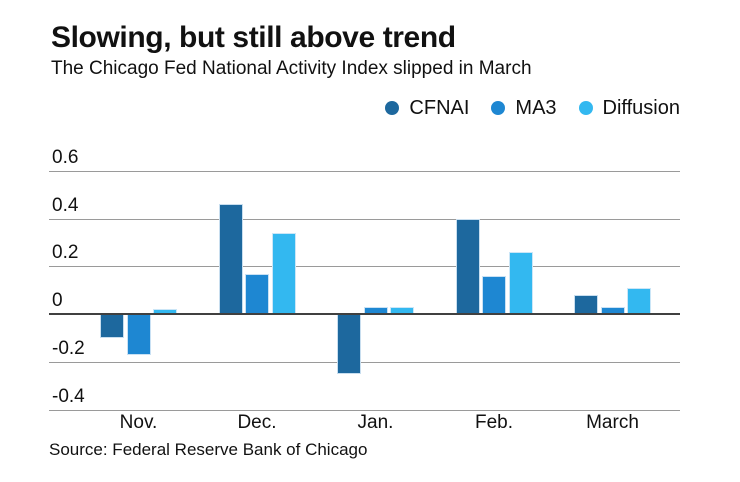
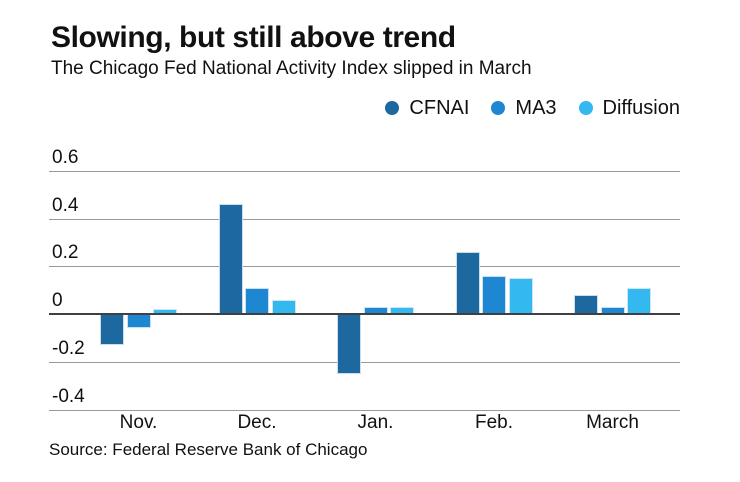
CFNAI/Nov.: -0.10 -> -0.13
MA3/Nov.: -0.17 -> -0.06
MA3/Dec.: 0.17 -> 0.11
Diffusion/Dec.: 0.34 -> 0.06
CFNAI/Feb.: 0.40 -> 0.26
Diffusion/Feb.: 0.26 -> 0.15
